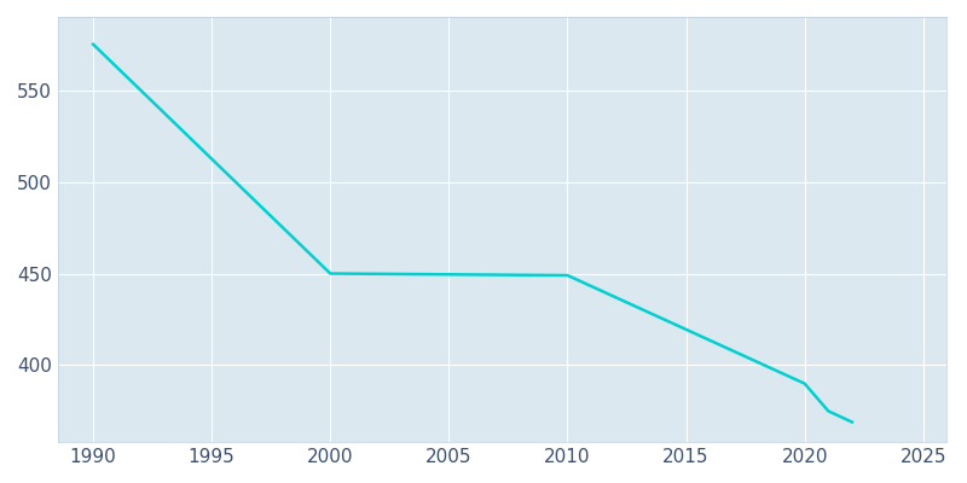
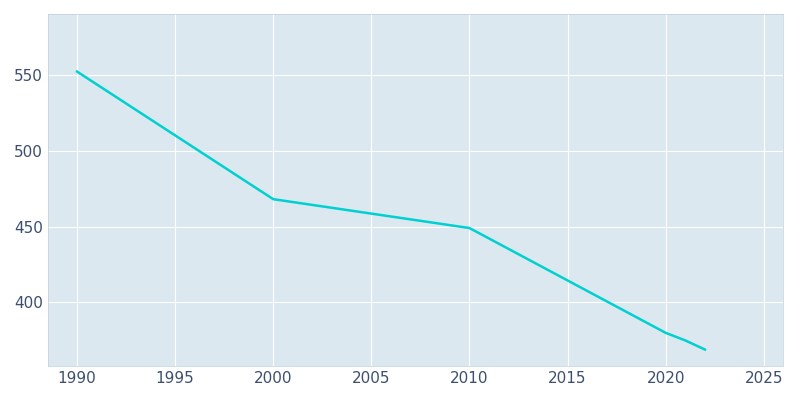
1990: 575 -> 552
2000: 450 -> 468
2020: 390 -> 380
